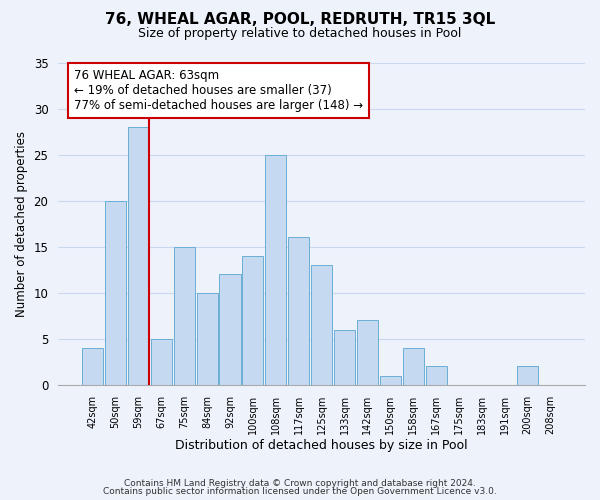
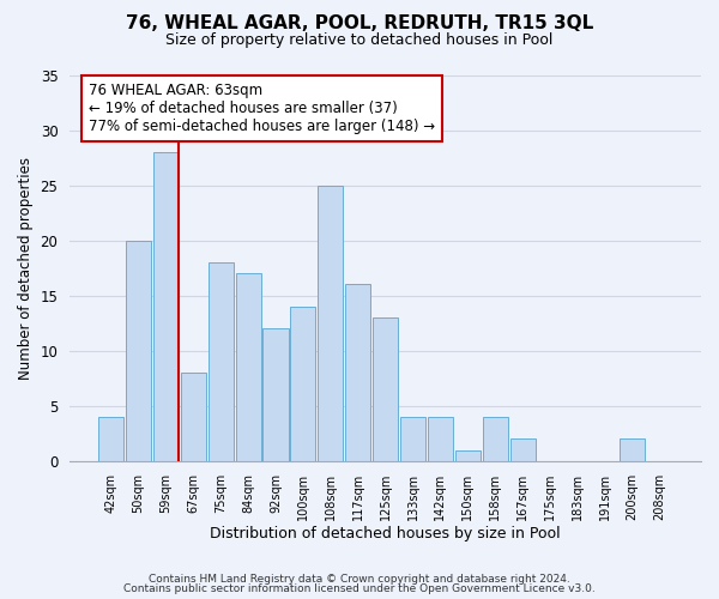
67sqm: 5 -> 8
75sqm: 15 -> 18
84sqm: 10 -> 17
133sqm: 6 -> 4
142sqm: 7 -> 4
